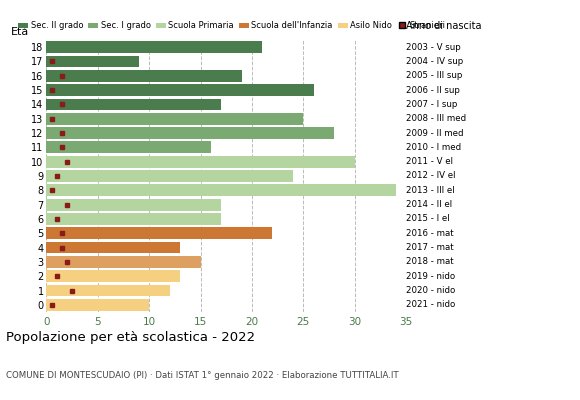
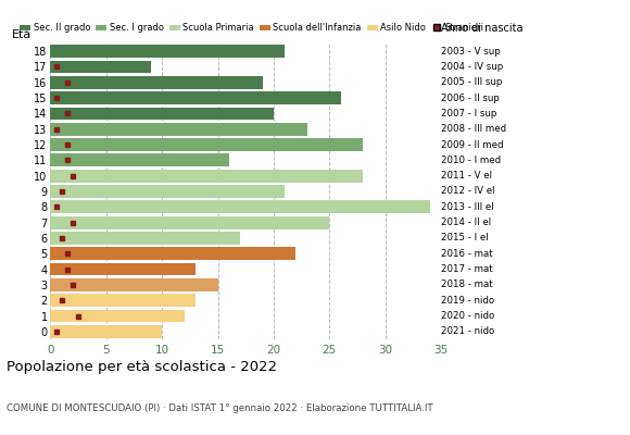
14: 17 -> 20
13: 25 -> 23
10: 30 -> 28
9: 24 -> 21
7: 17 -> 25
